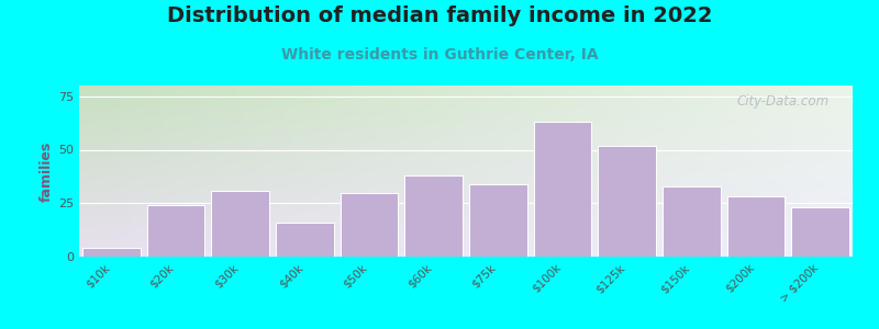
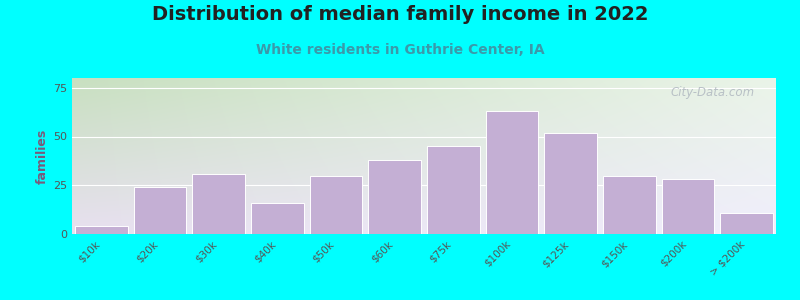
$75k: 34 -> 45
$150k: 33 -> 30
> $200k: 23 -> 11
